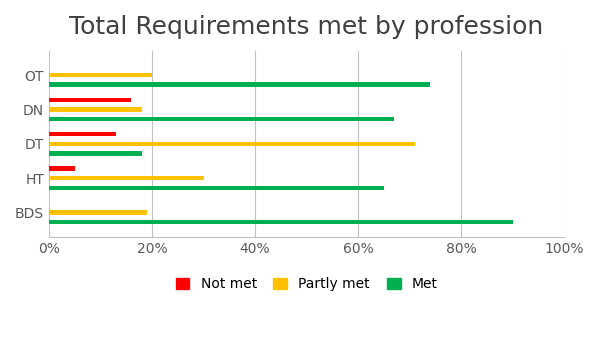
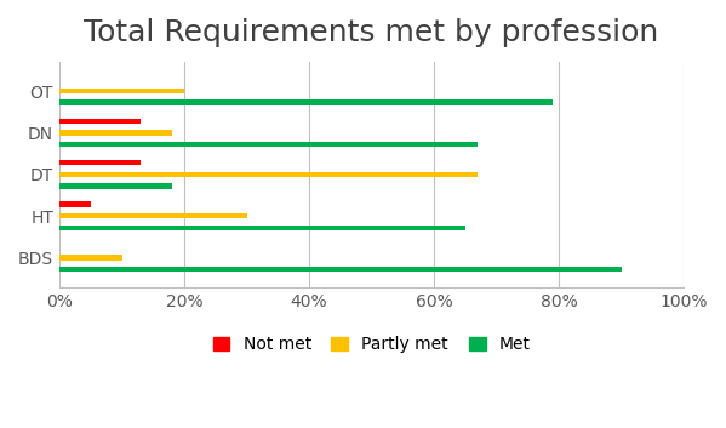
Met/OT: 74% -> 79%
Not met/DN: 16% -> 13%
Partly met/DT: 71% -> 67%
Partly met/BDS: 19% -> 10%
